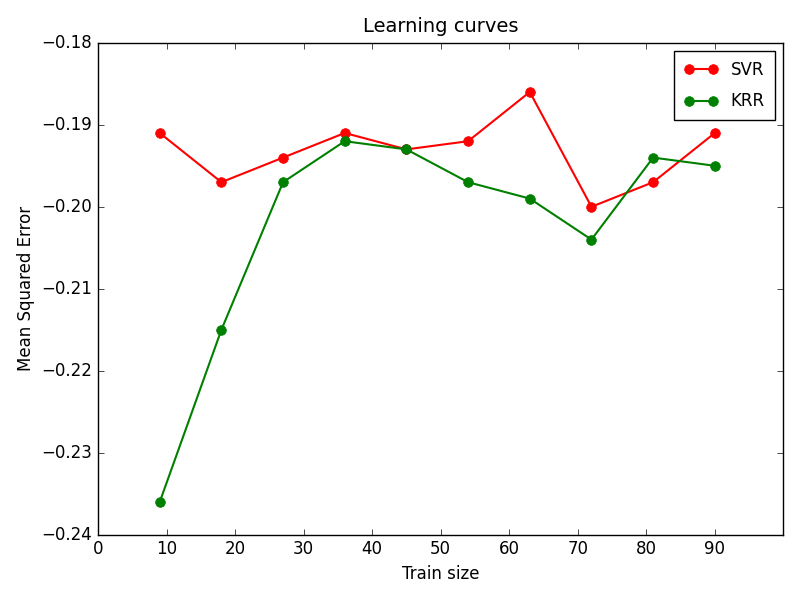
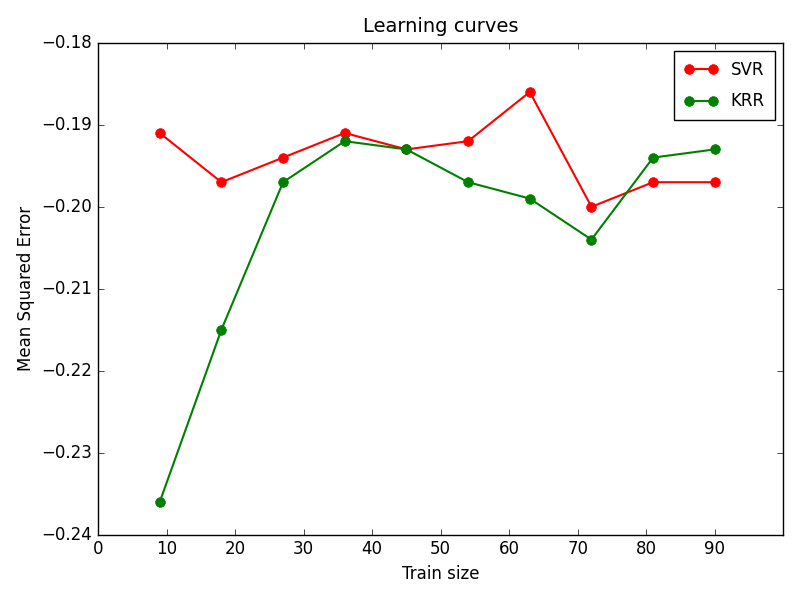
SVR/90: -0.191 -> -0.197
KRR/90: -0.195 -> -0.193
